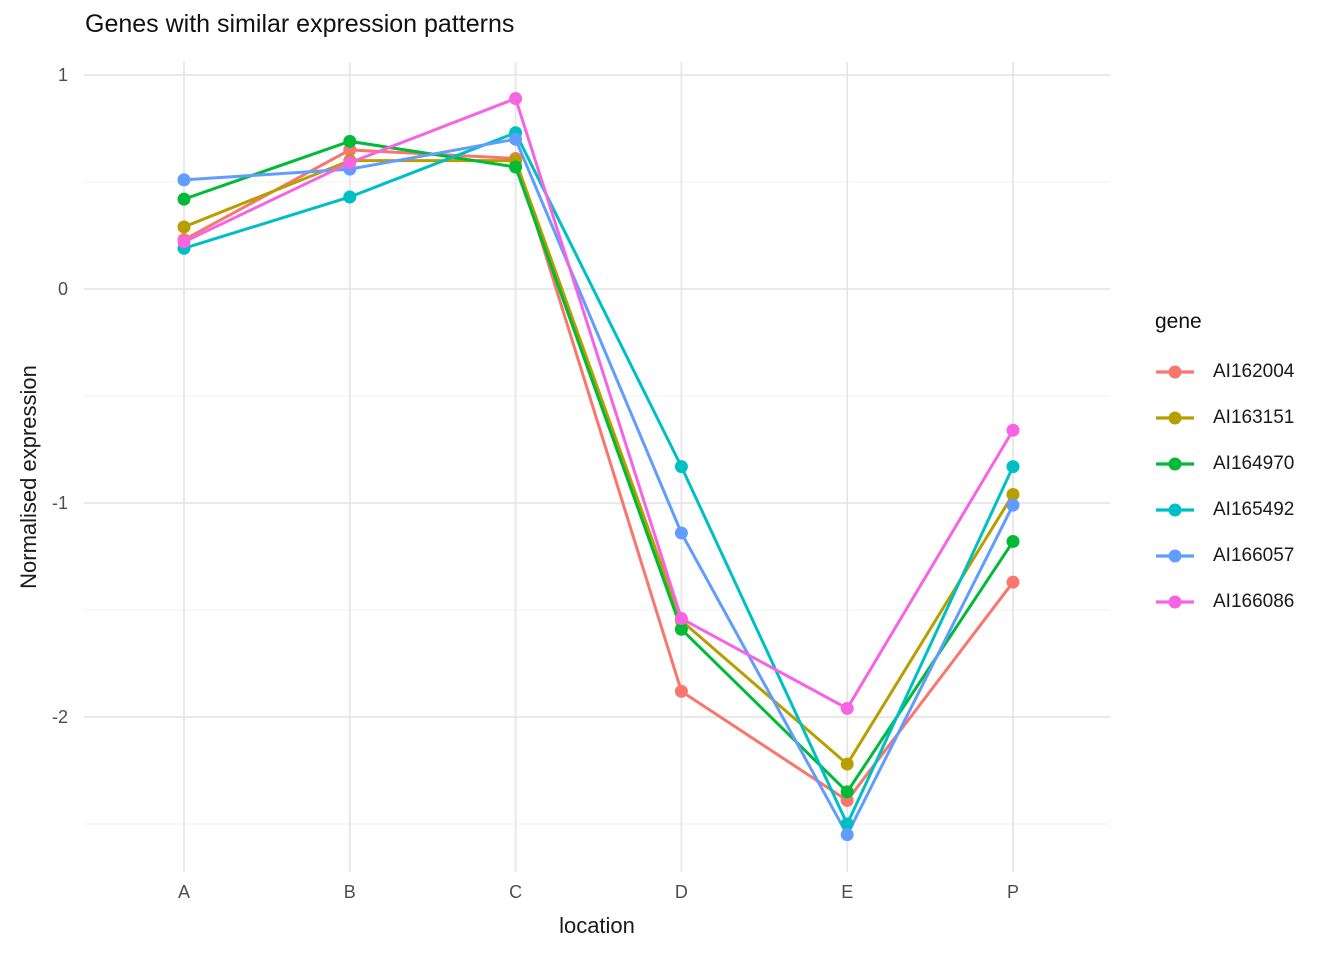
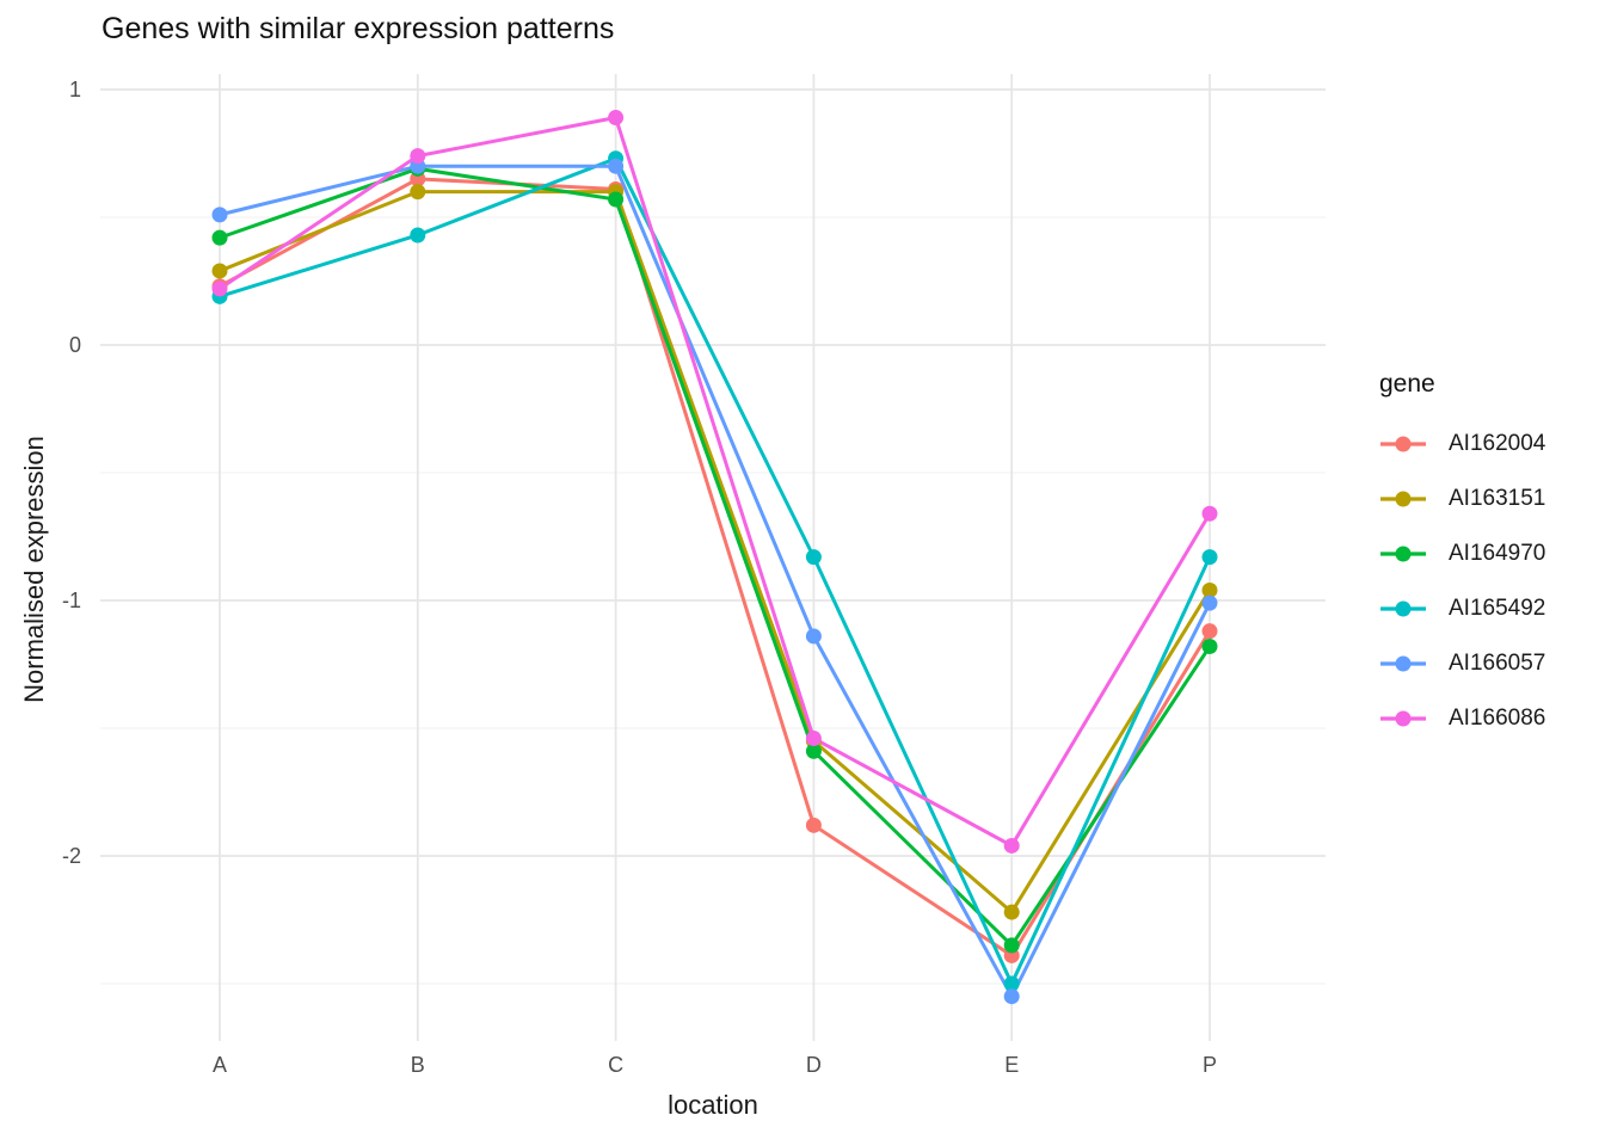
AI166057/B: 0.56 -> 0.70
AI166086/B: 0.59 -> 0.74
AI162004/P: -1.37 -> -1.12
